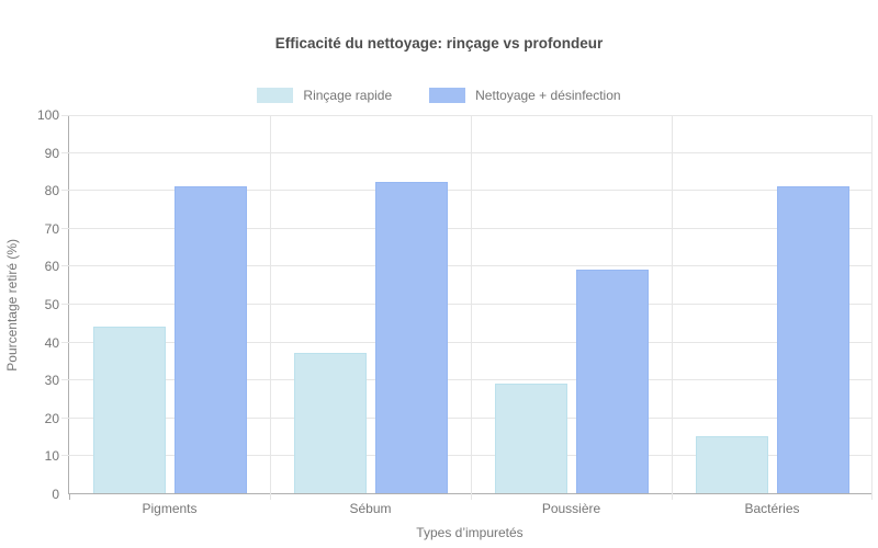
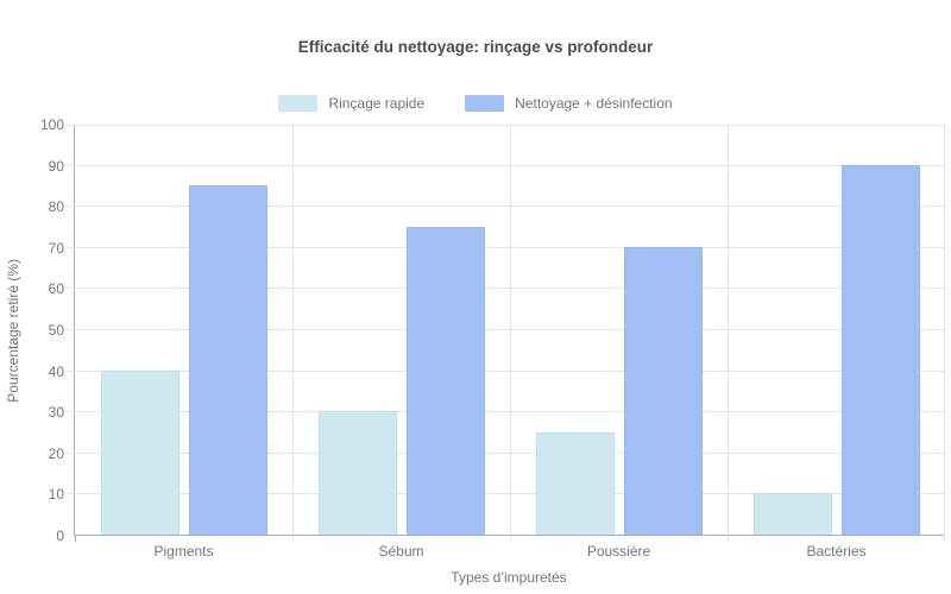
Rinçage rapide/Pigments: 44 -> 40
Nettoyage + désinfection/Pigments: 81 -> 85
Rinçage rapide/Sébum: 37 -> 30
Nettoyage + désinfection/Sébum: 82 -> 75
Rinçage rapide/Poussière: 29 -> 25
Nettoyage + désinfection/Poussière: 59 -> 70
Rinçage rapide/Bactéries: 15 -> 10
Nettoyage + désinfection/Bactéries: 81 -> 90
